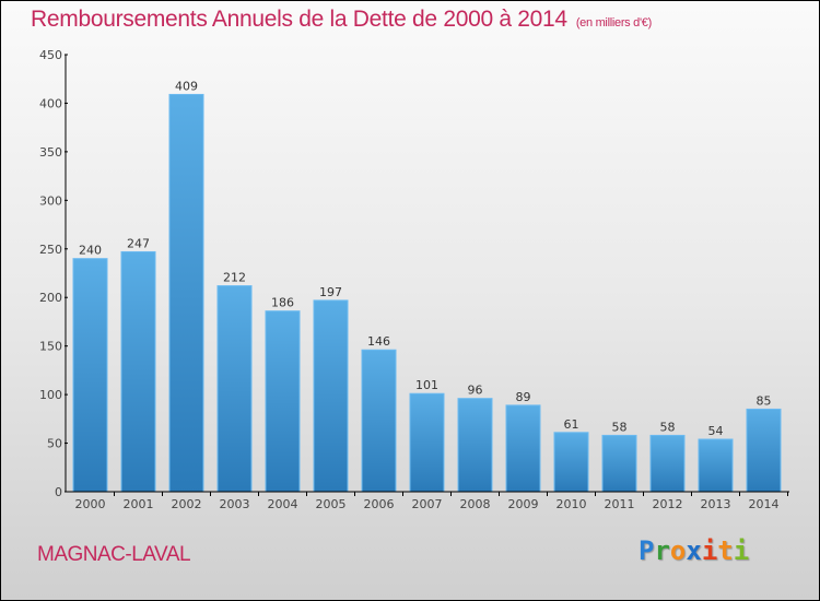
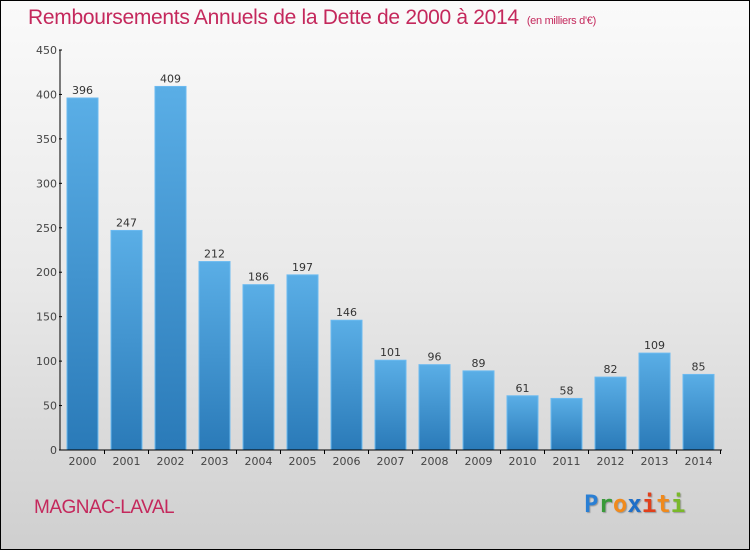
2000: 240 -> 396
2012: 58 -> 82
2013: 54 -> 109
